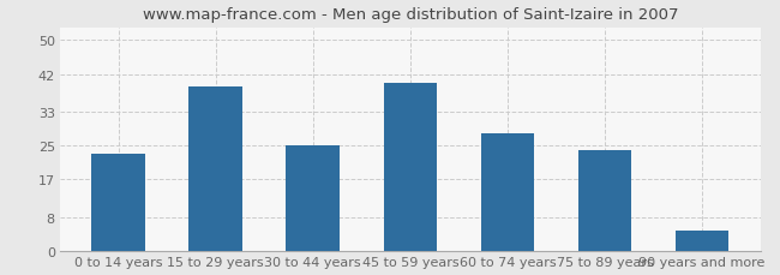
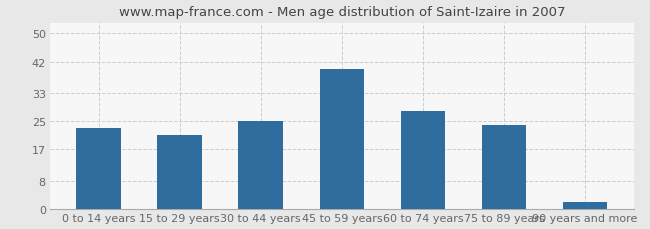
15 to 29 years: 39 -> 21
90 years and more: 5 -> 2
